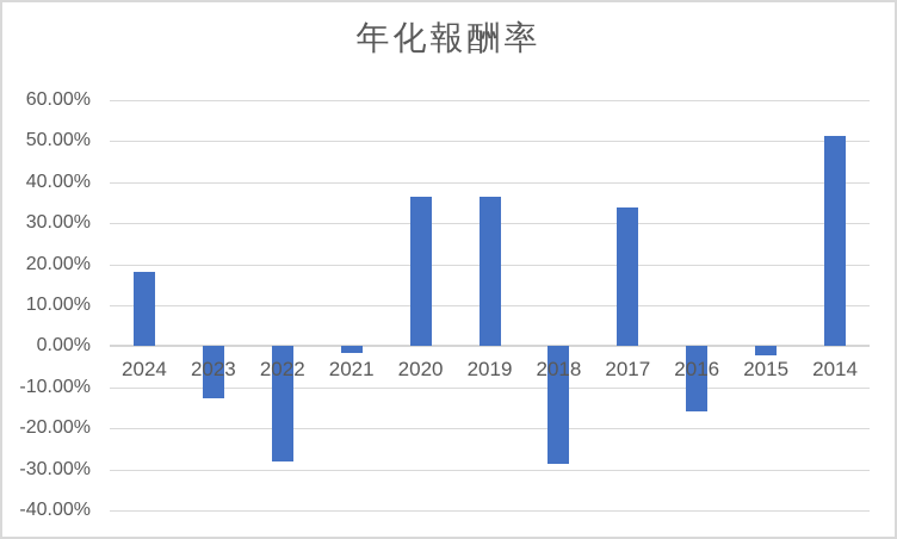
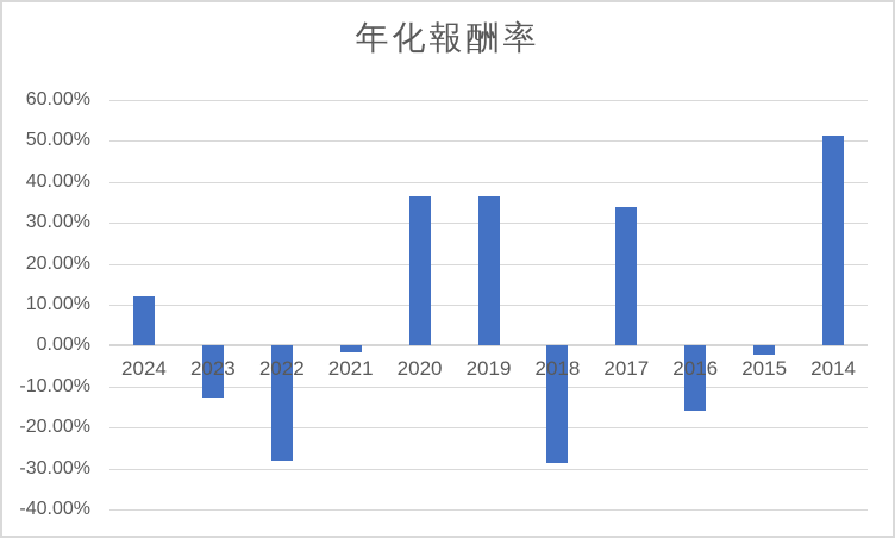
2024: 18% -> 12%
